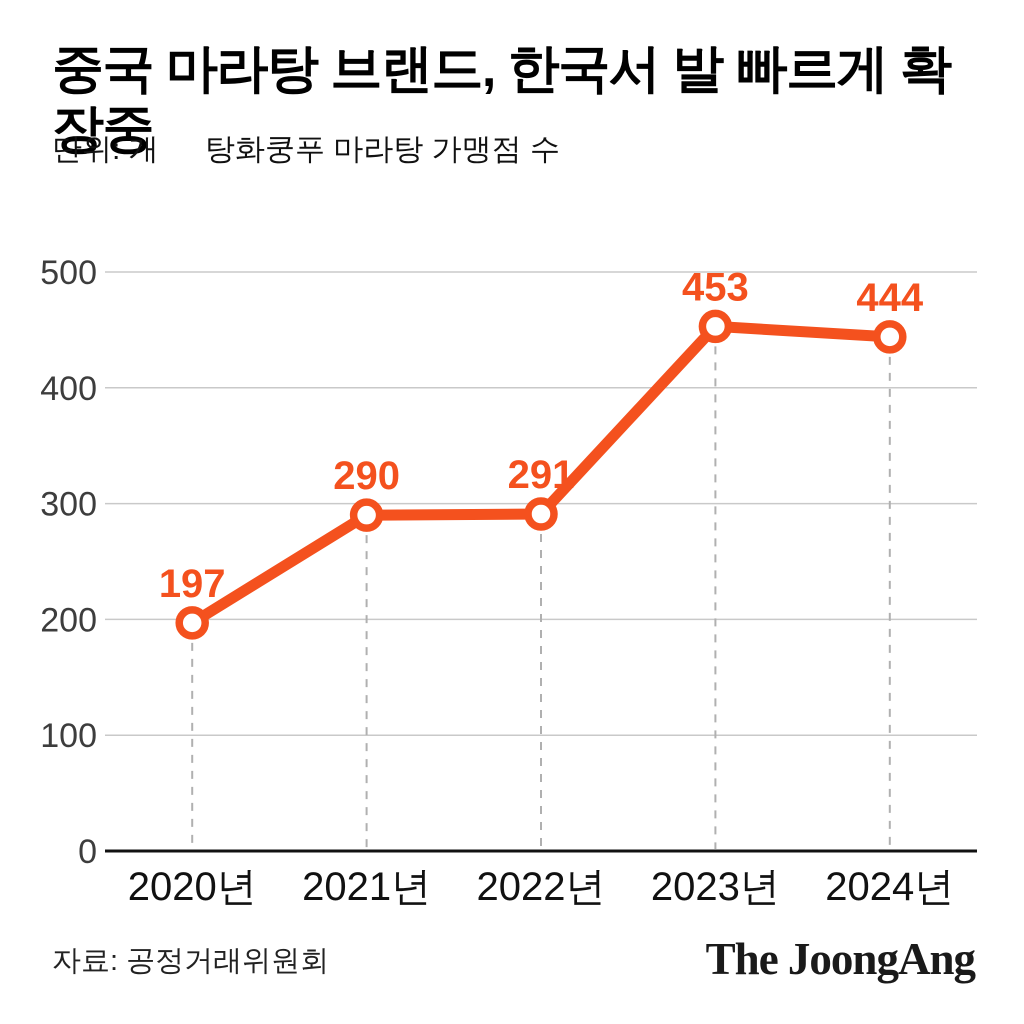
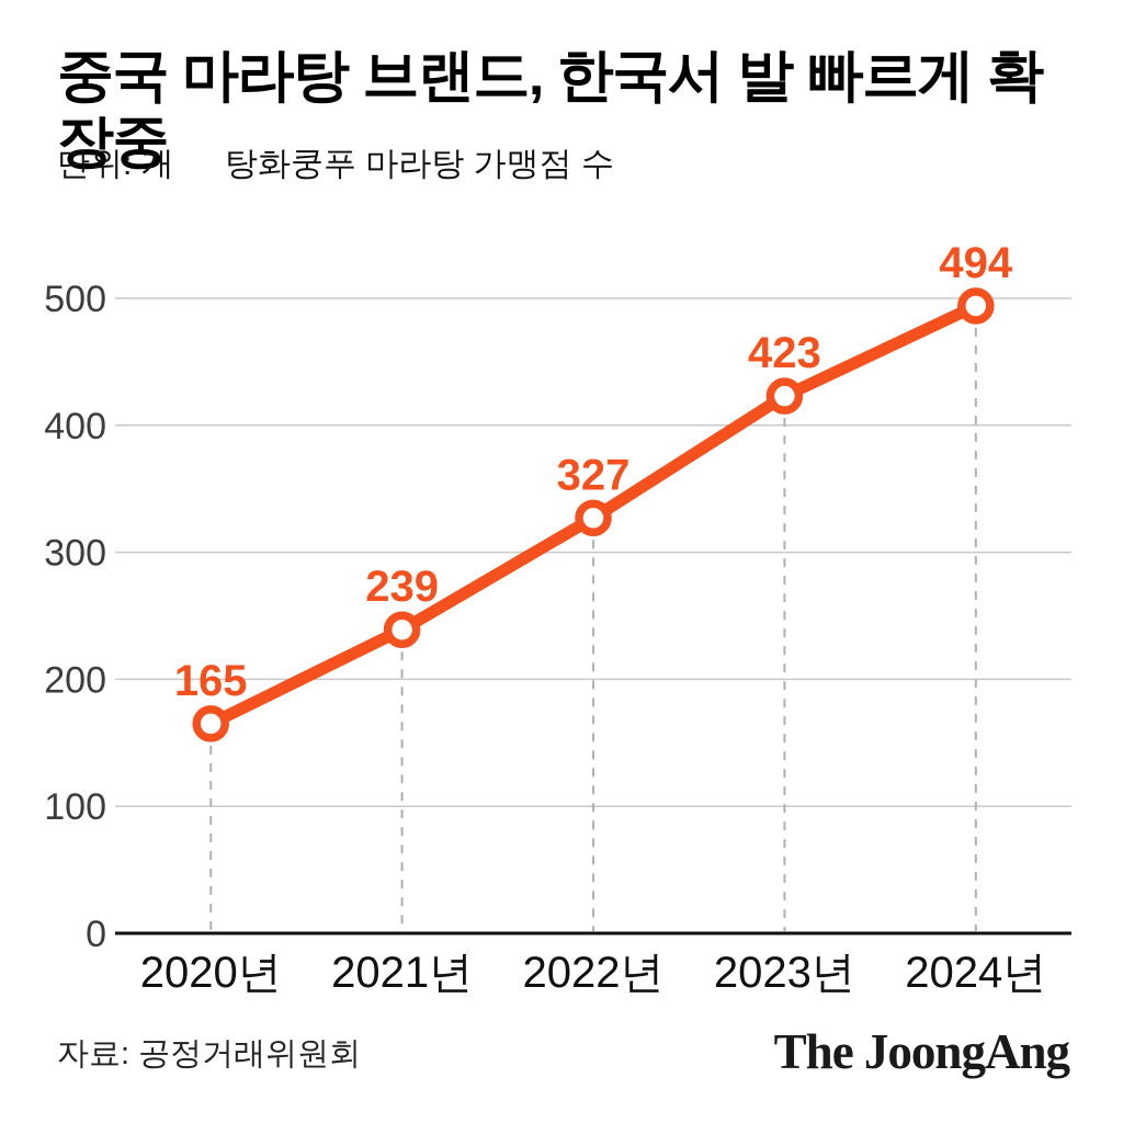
2020년: 197 -> 165
2021년: 290 -> 239
2022년: 291 -> 327
2023년: 453 -> 423
2024년: 444 -> 494
